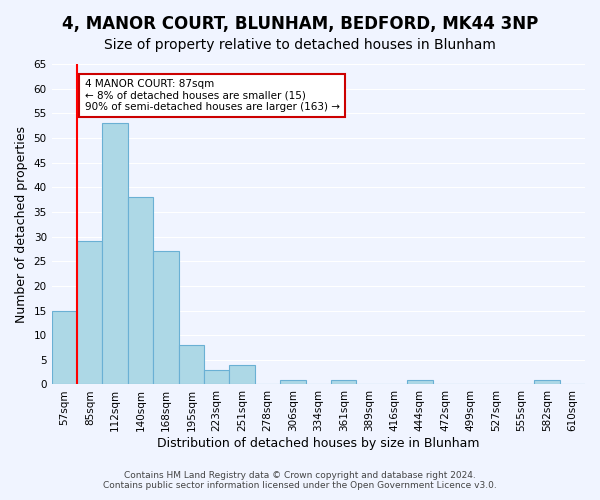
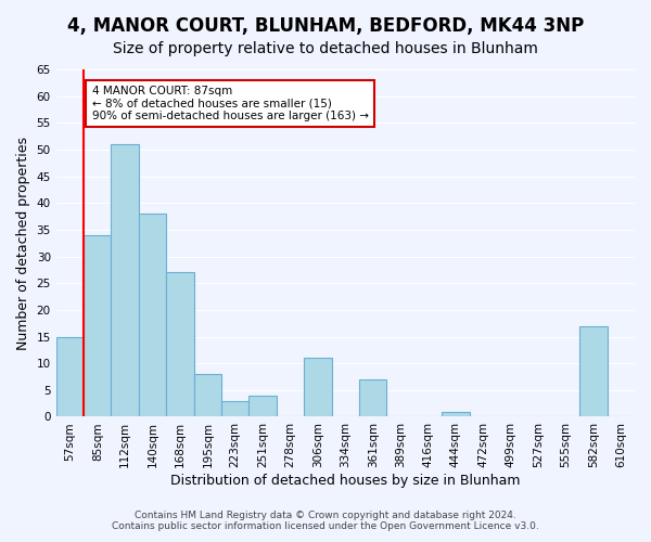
85sqm: 29 -> 34
112sqm: 53 -> 51
306sqm: 1 -> 11
361sqm: 1 -> 7
582sqm: 1 -> 17
